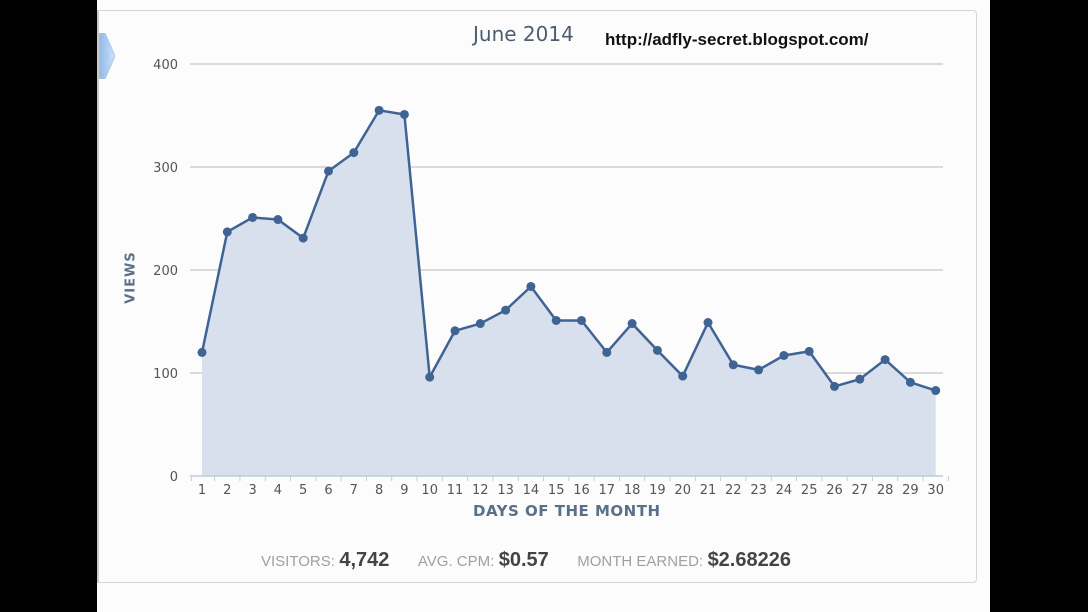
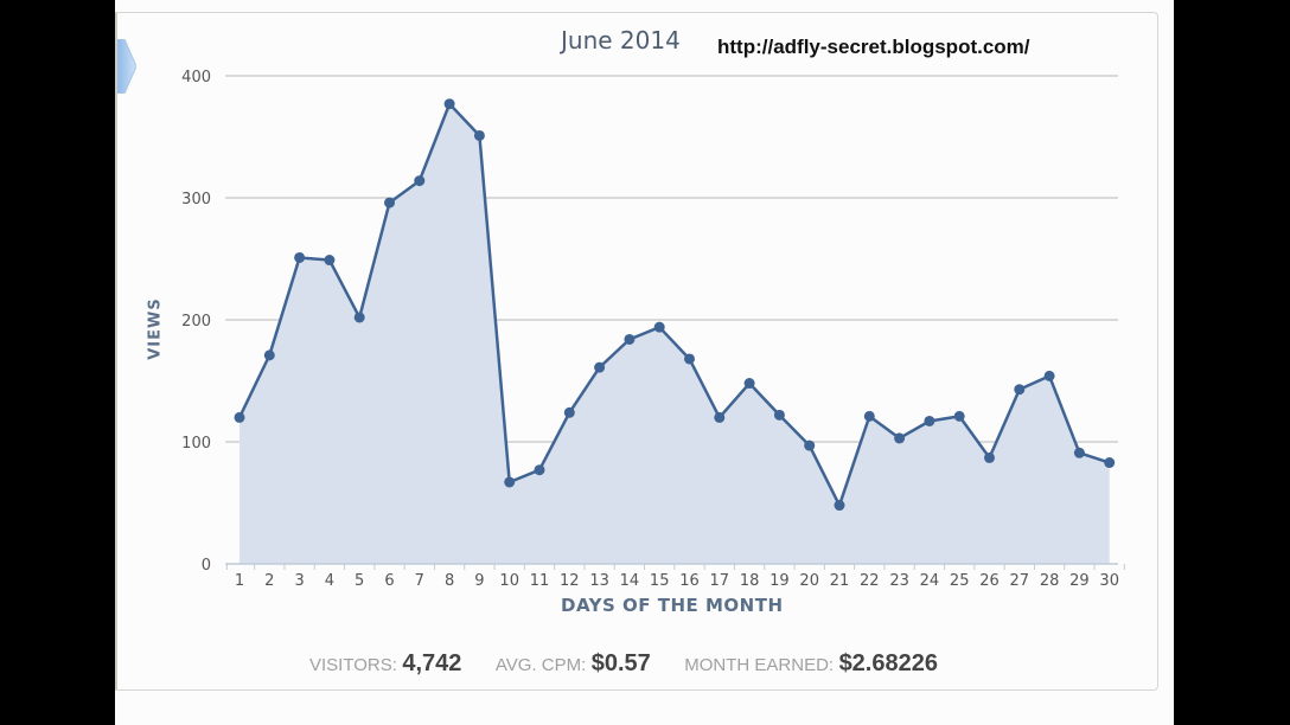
2: 237 -> 171
5: 231 -> 202
8: 355 -> 377
10: 96 -> 67
11: 141 -> 77
12: 148 -> 124
15: 151 -> 194
16: 151 -> 168
21: 149 -> 48
22: 108 -> 121
27: 94 -> 143
28: 113 -> 154
